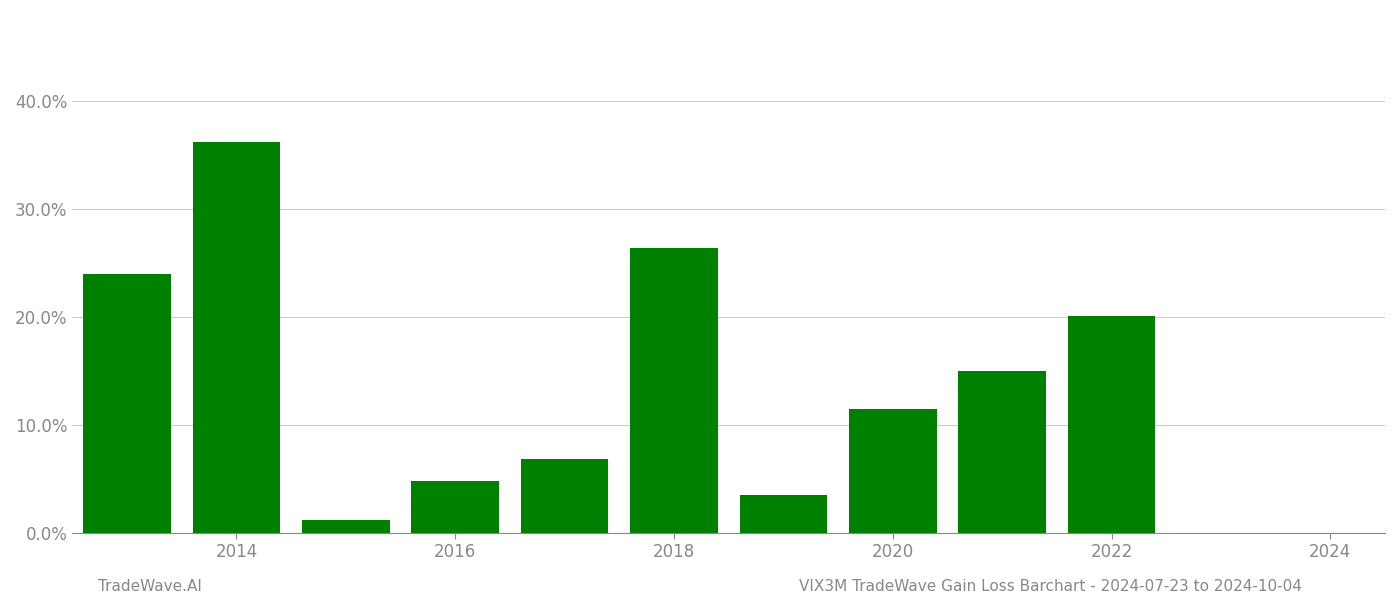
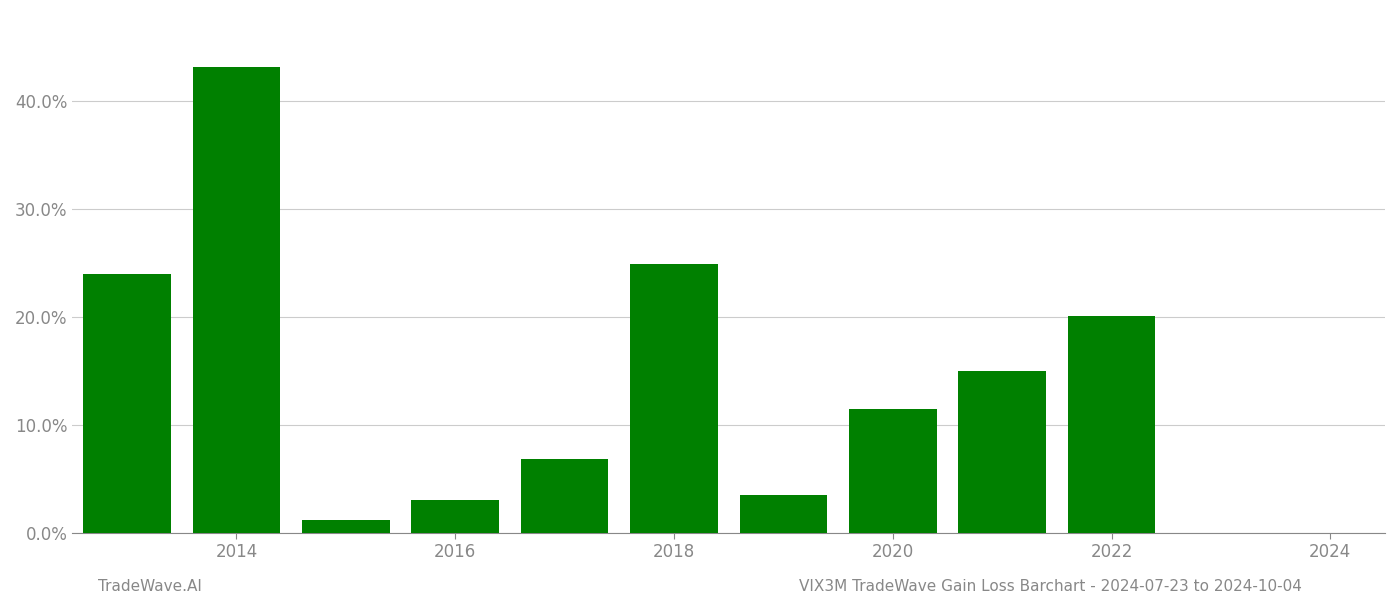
2014: 36.2% -> 43.2%
2016: 4.8% -> 3.0%
2018: 26.4% -> 24.9%
